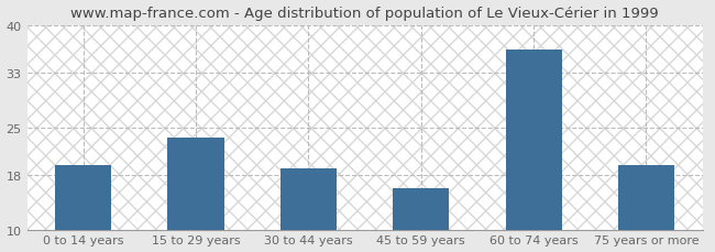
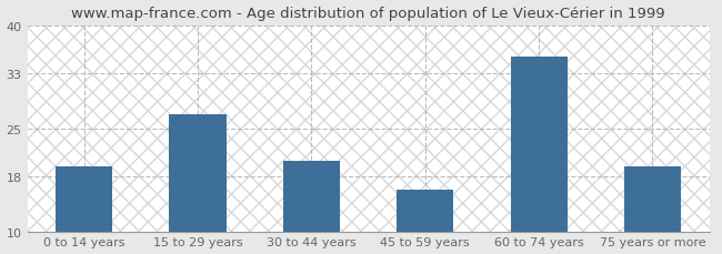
15 to 29 years: 23.5 -> 27.0
30 to 44 years: 19.0 -> 20.2
60 to 74 years: 36.5 -> 35.4
